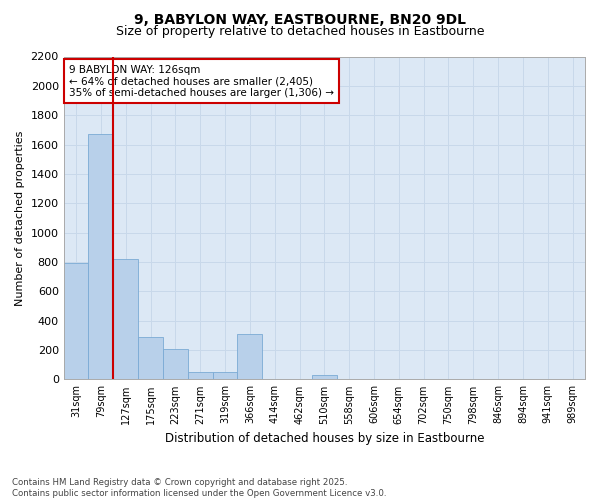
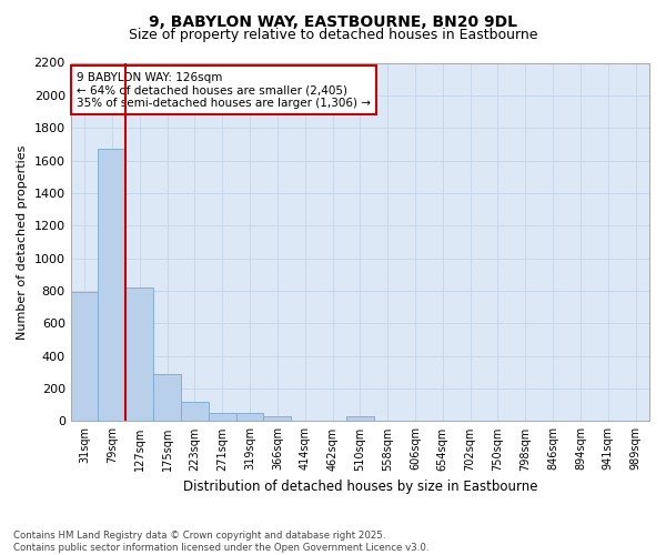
223sqm: 210 -> 120
366sqm: 310 -> 30
